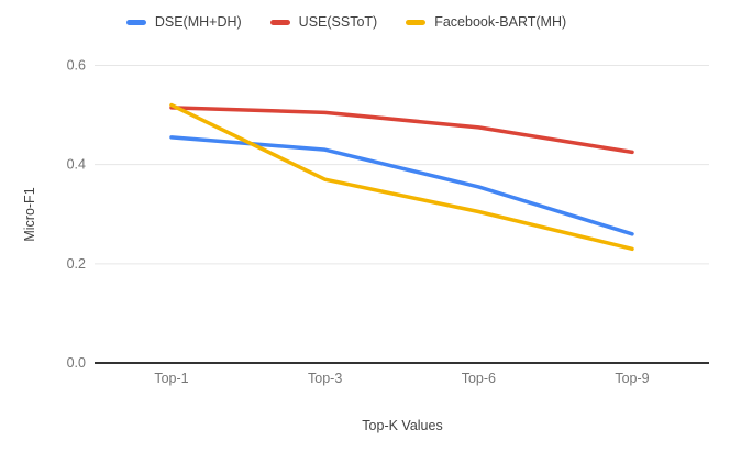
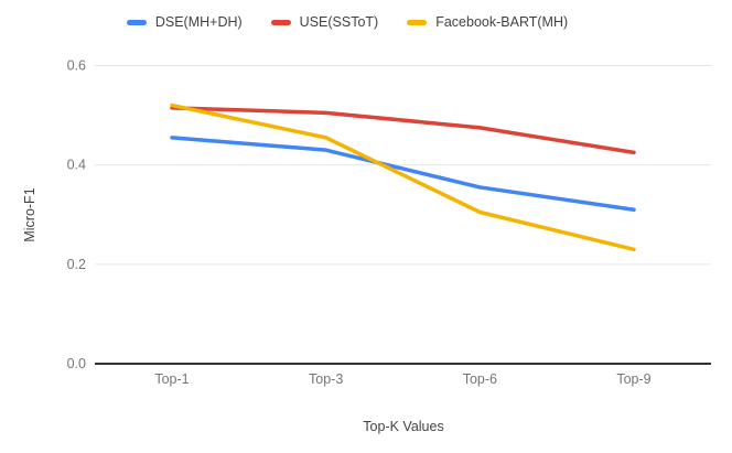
Facebook-BART(MH)/Top-3: 0.37 -> 0.46
DSE(MH+DH)/Top-9: 0.26 -> 0.31
